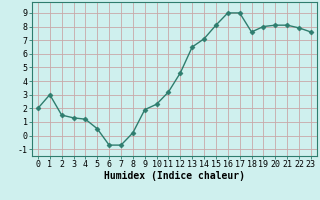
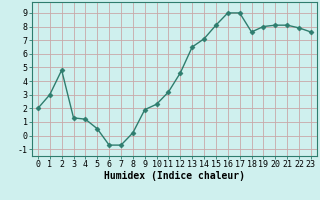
2: 1.5 -> 4.8
